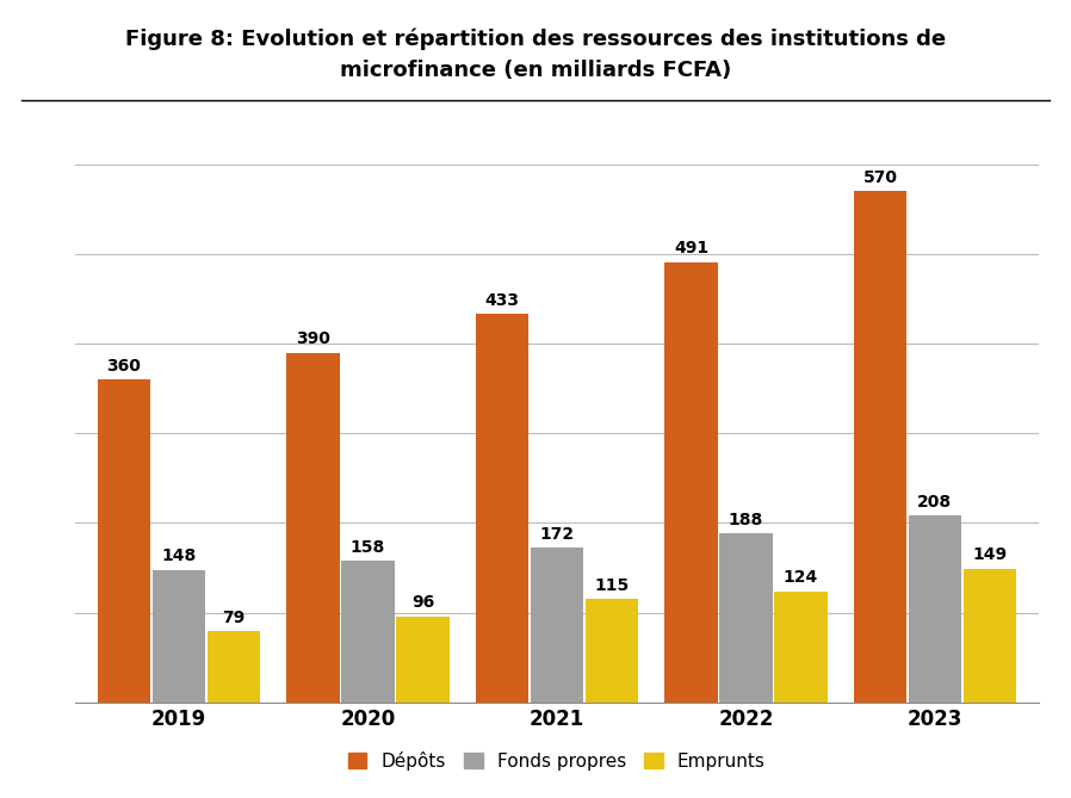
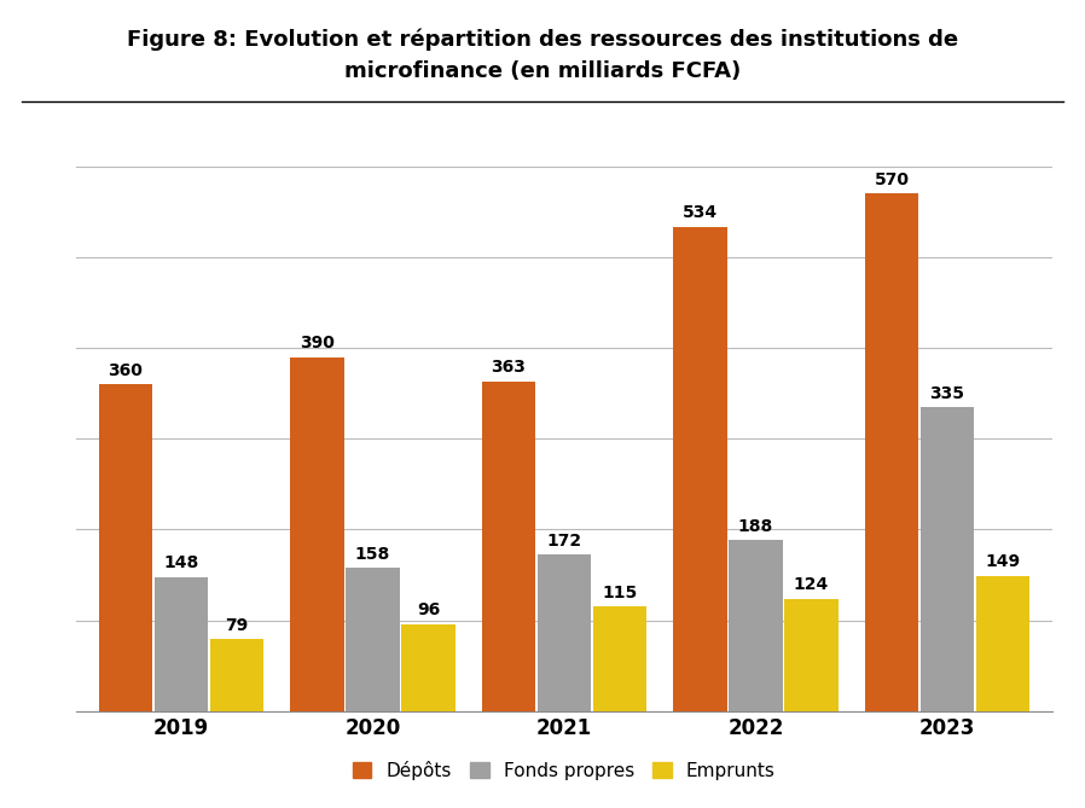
Dépôts/2021: 433 -> 363
Dépôts/2022: 491 -> 534
Fonds propres/2023: 208 -> 335
